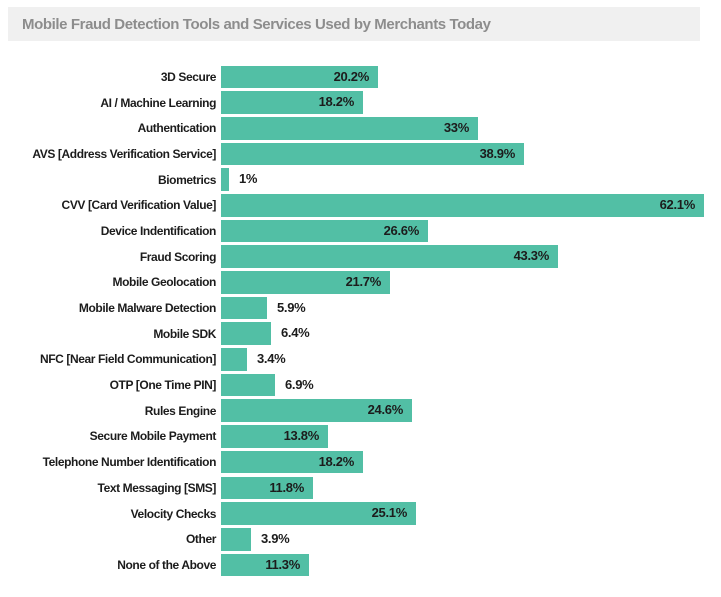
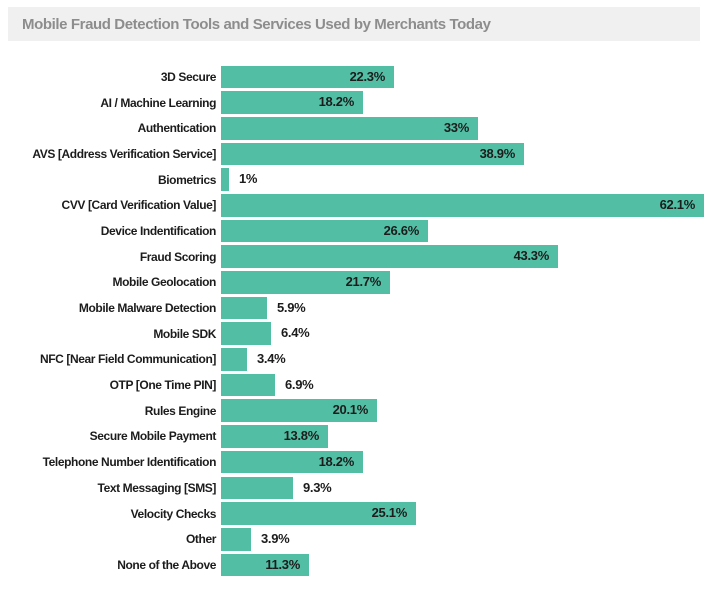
3D Secure: 20.2% -> 22.3%
Rules Engine: 24.6% -> 20.1%
Text Messaging [SMS]: 11.8% -> 9.3%
